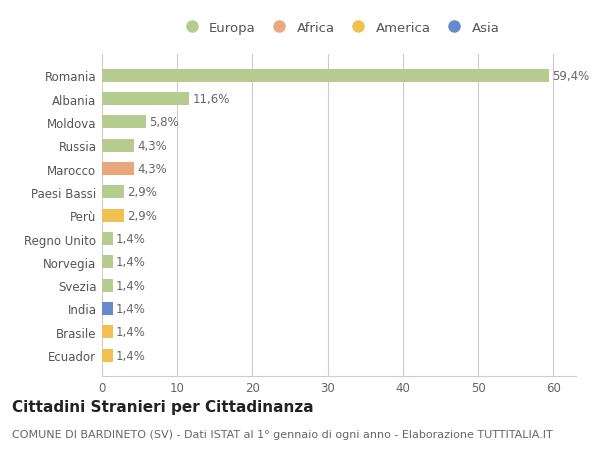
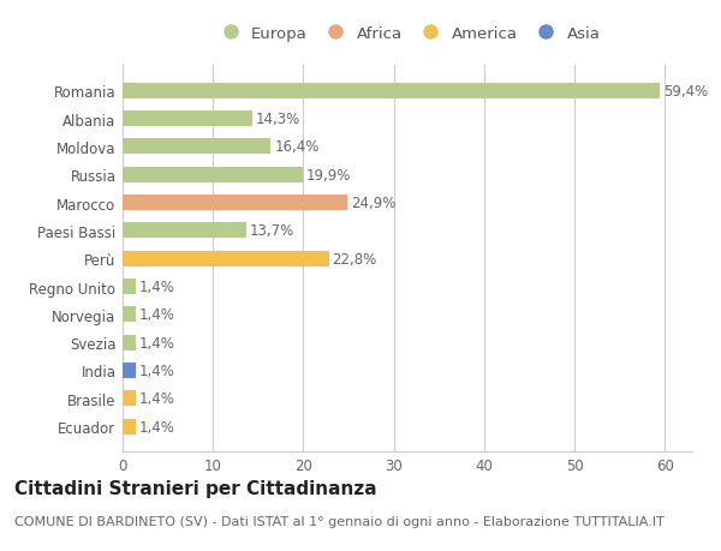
Albania: 11,6% -> 14,3%
Moldova: 5,8% -> 16,4%
Russia: 4,3% -> 19,9%
Marocco: 4,3% -> 24,9%
Paesi Bassi: 2,9% -> 13,7%
Perù: 2,9% -> 22,8%
